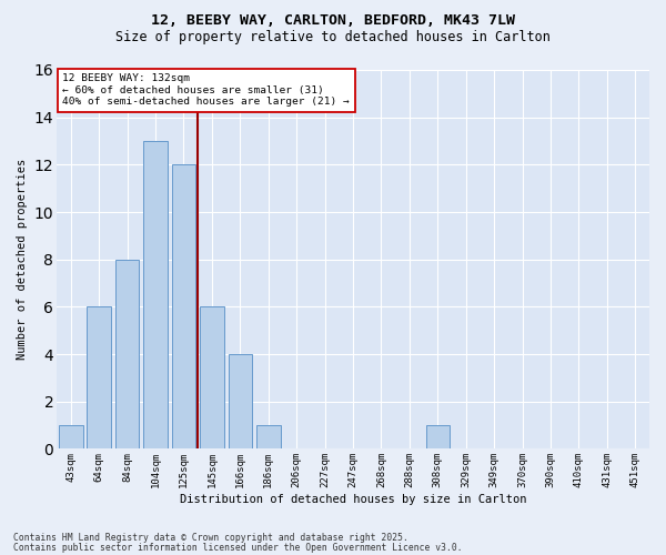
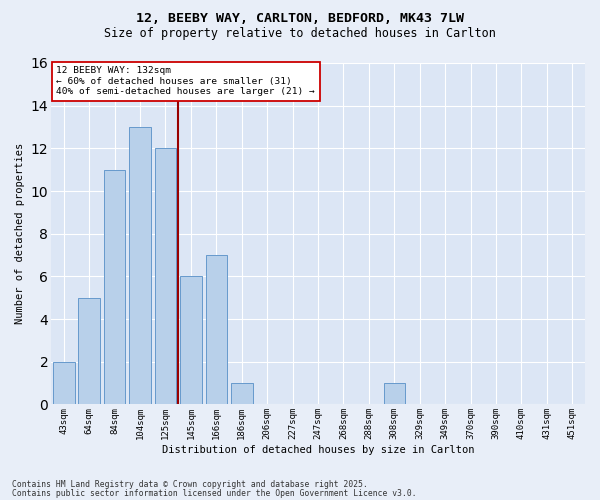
43sqm: 1 -> 2
64sqm: 6 -> 5
84sqm: 8 -> 11
166sqm: 4 -> 7
